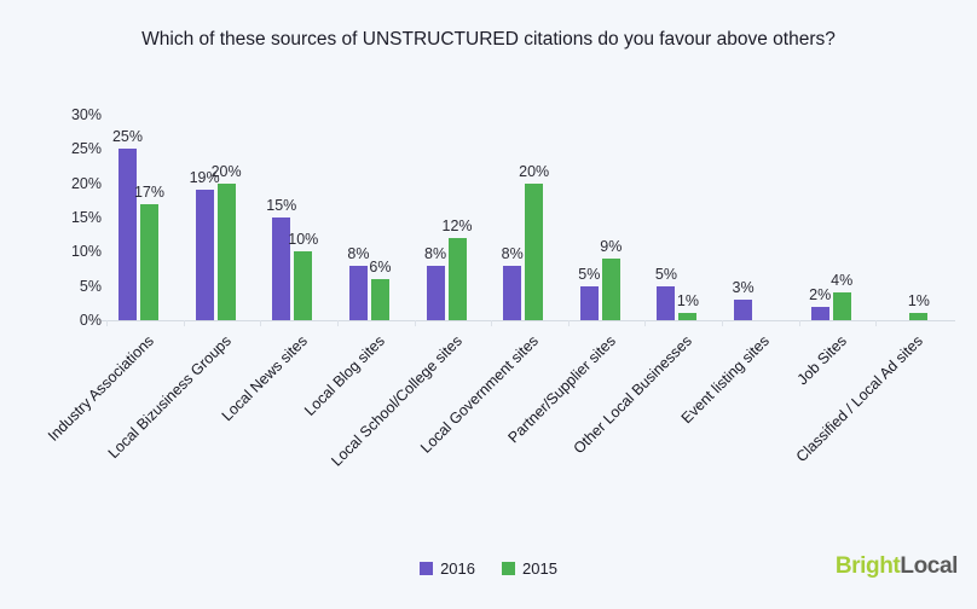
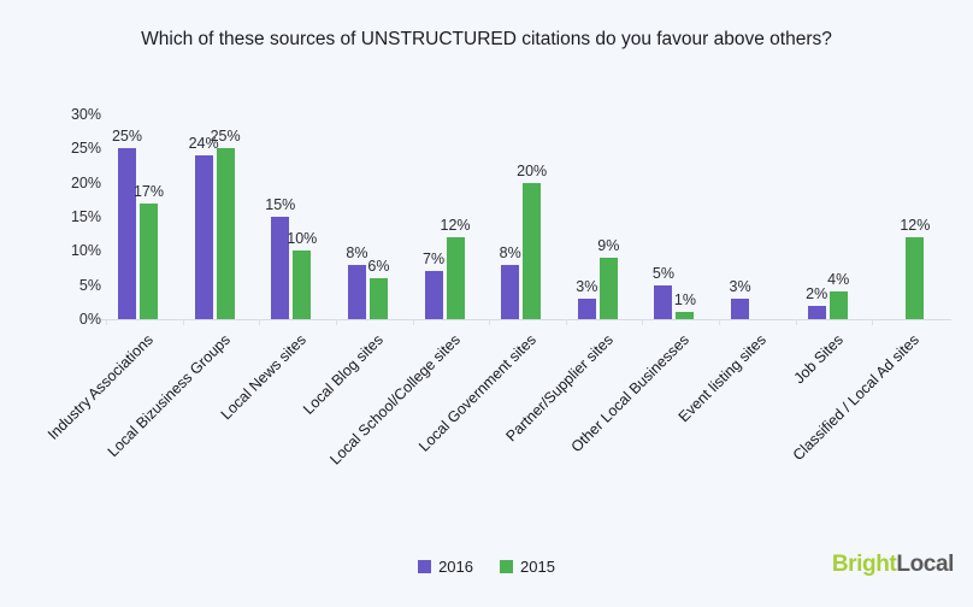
2016/Local Bizusiness Groups: 19% -> 24%
2015/Local Bizusiness Groups: 20% -> 25%
2016/Local School/College sites: 8% -> 7%
2016/Partner/Supplier sites: 5% -> 3%
2015/Classified / Local Ad sites: 1% -> 12%
